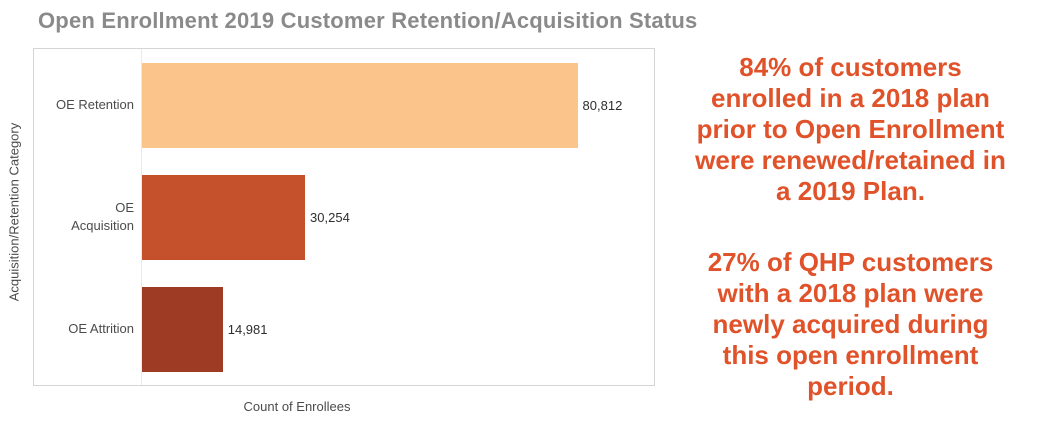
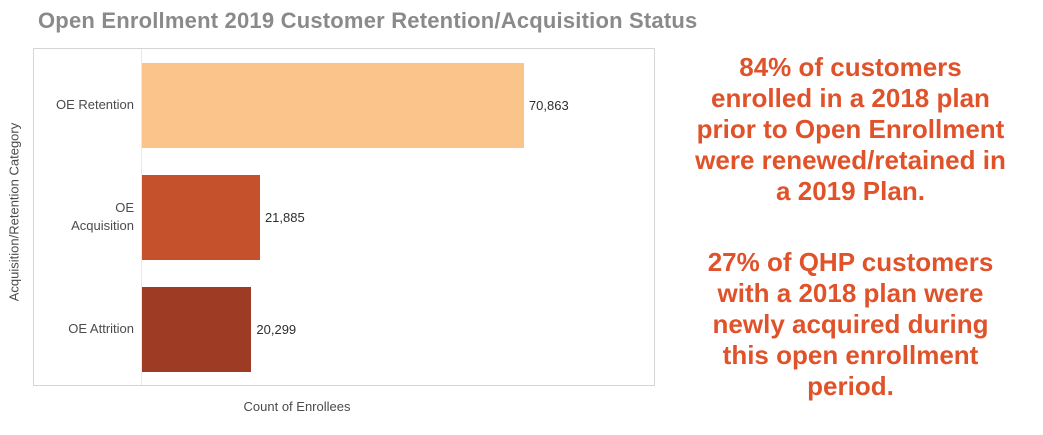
OE Retention: 80,812 -> 70,863
OE Acquisition: 30,254 -> 21,885
OE Attrition: 14,981 -> 20,299
